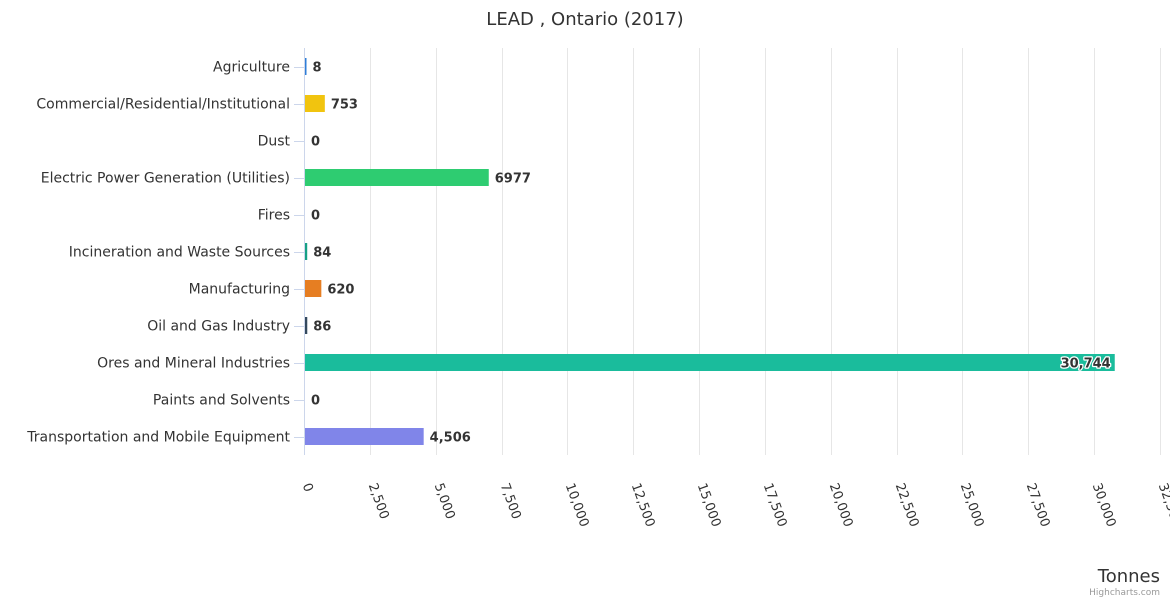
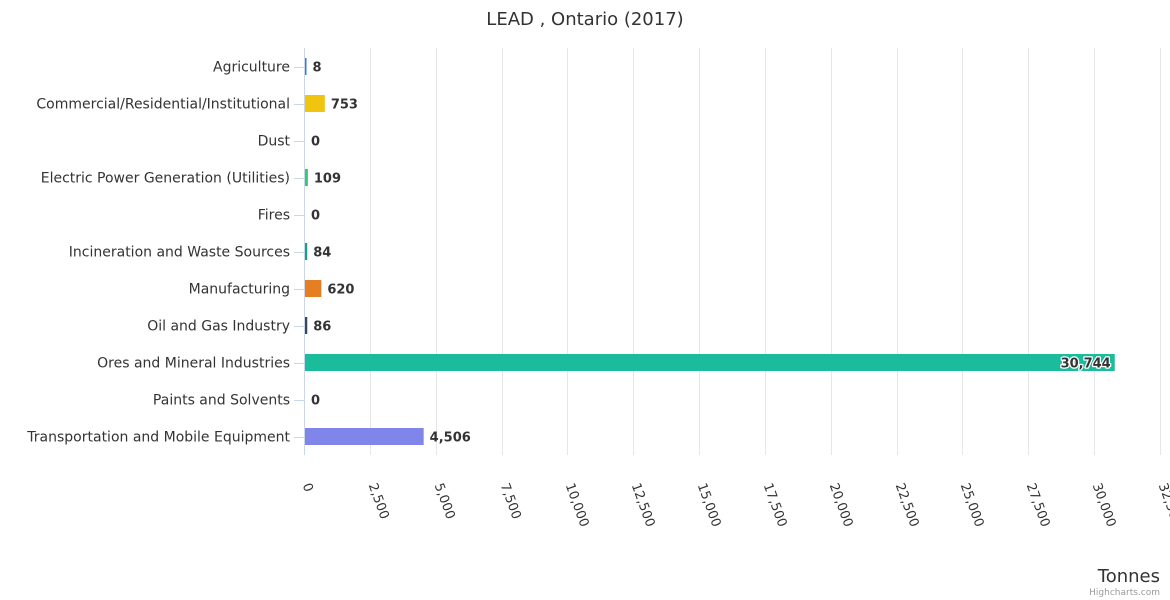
Electric Power Generation (Utilities): 6977 -> 109
